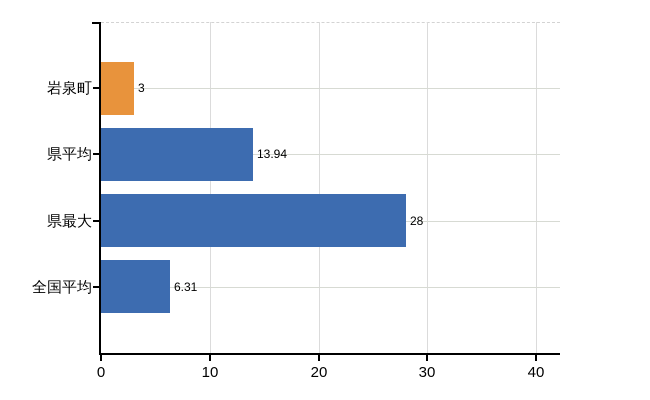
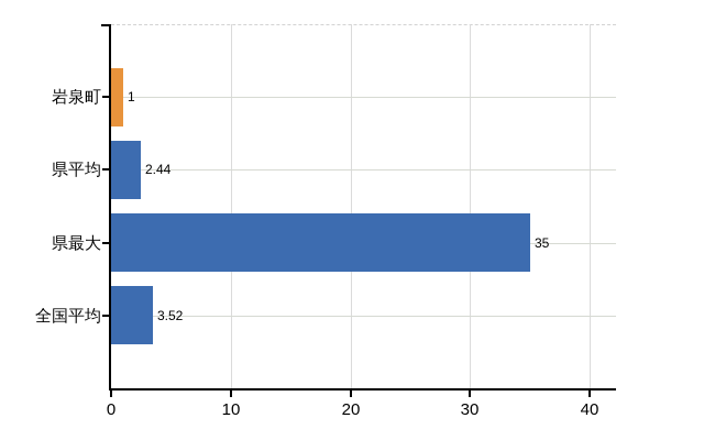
岩泉町: 3 -> 1
県平均: 13.94 -> 2.44
県最大: 28 -> 35
全国平均: 6.31 -> 3.52
